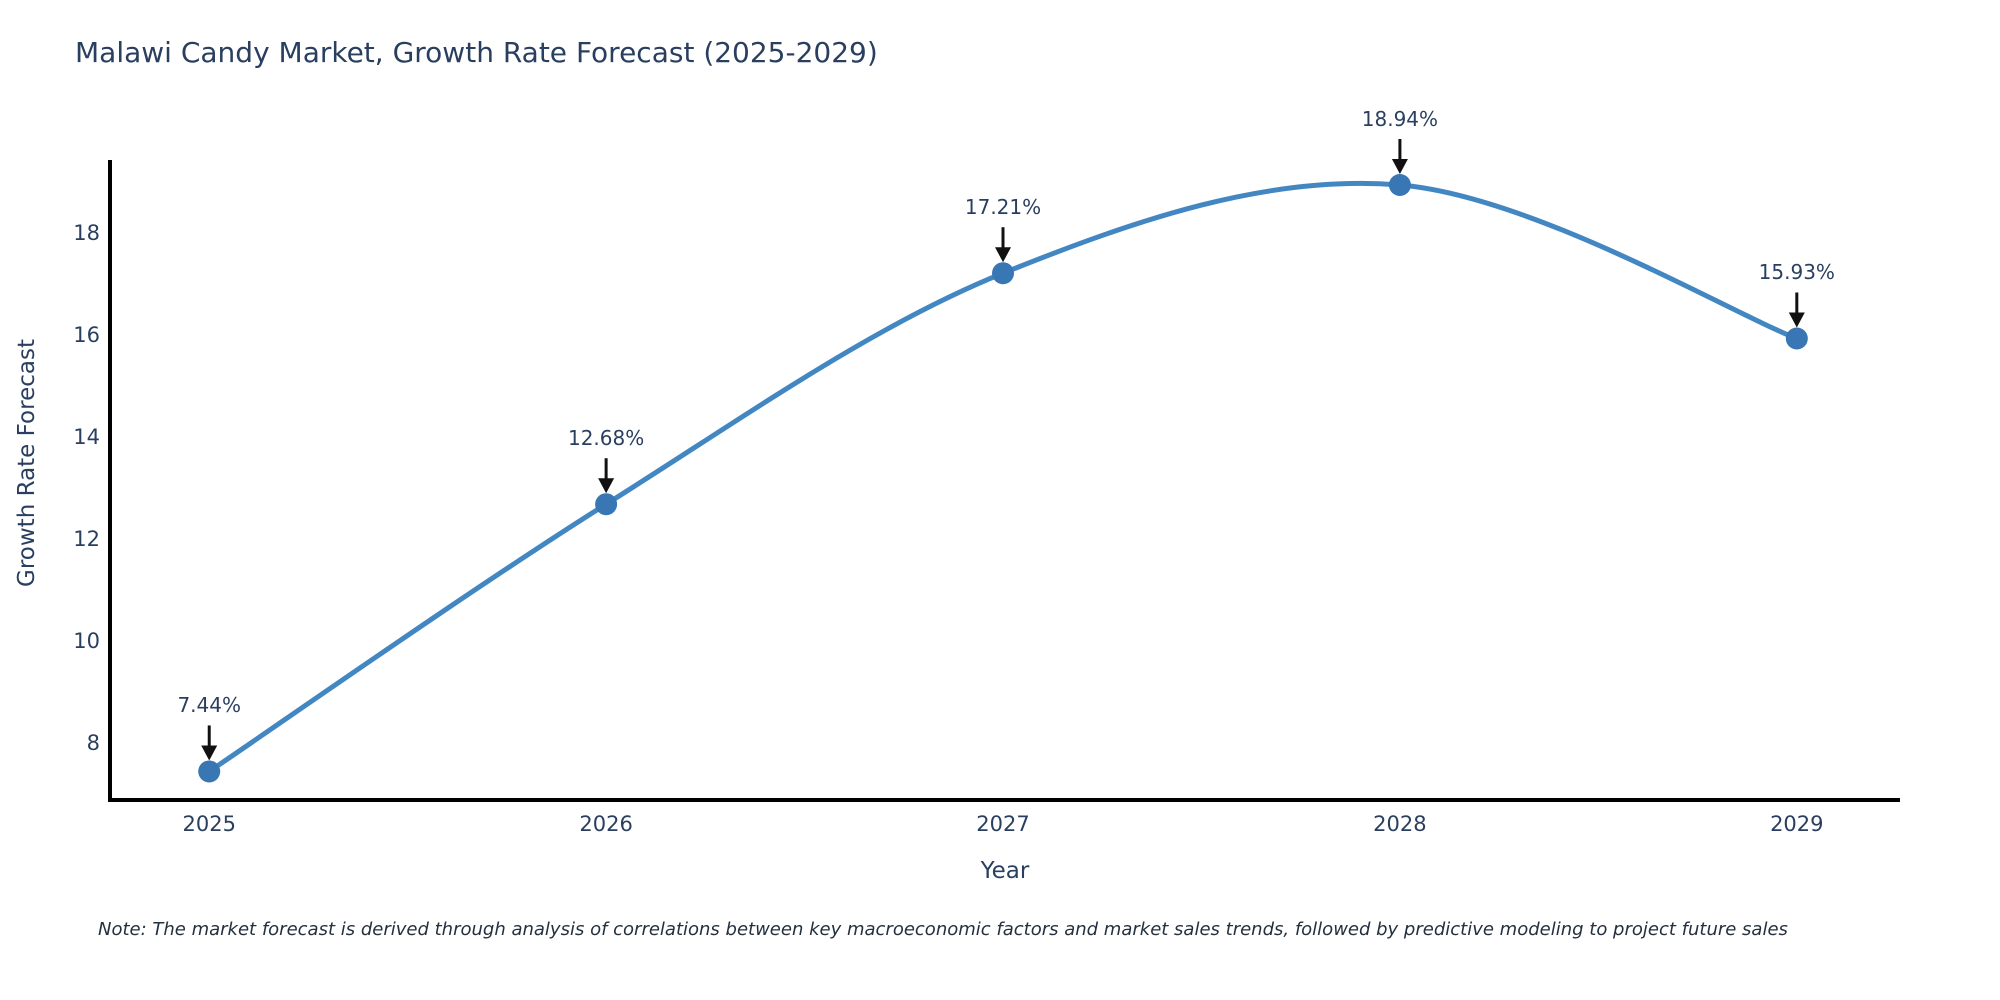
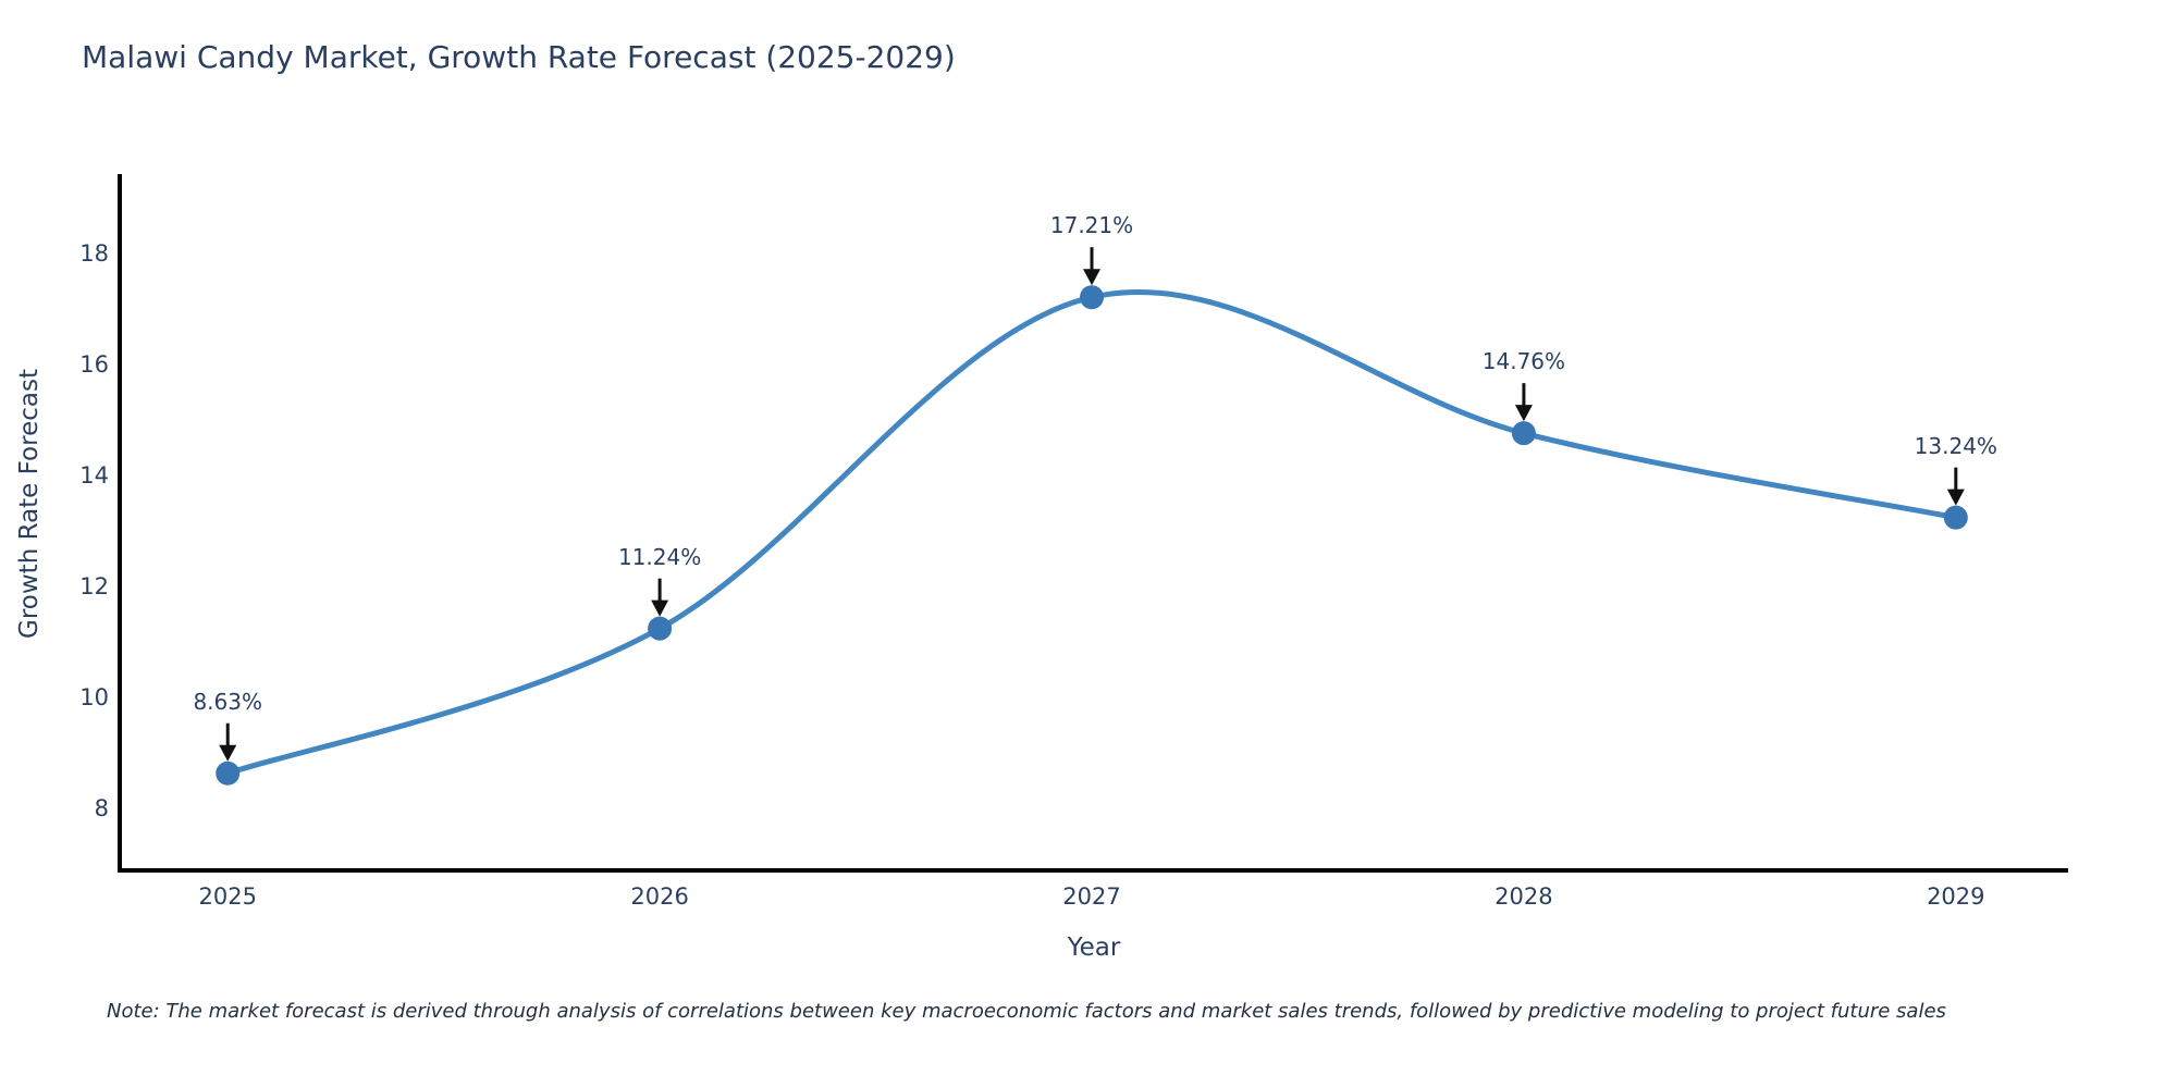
2025: 7.44% -> 8.63%
2026: 12.68% -> 11.24%
2028: 18.94% -> 14.76%
2029: 15.93% -> 13.24%
